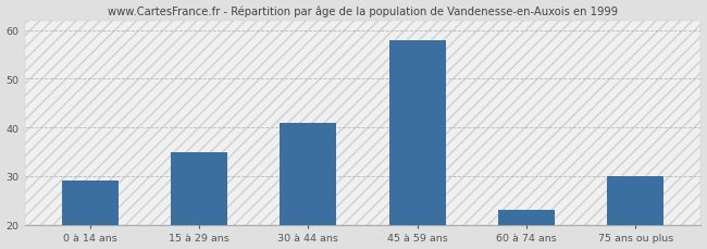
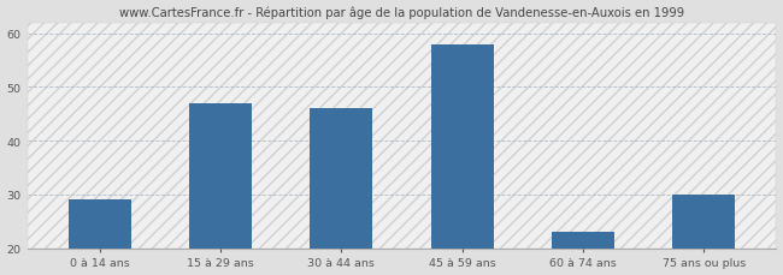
15 à 29 ans: 35 -> 47
30 à 44 ans: 41 -> 46
